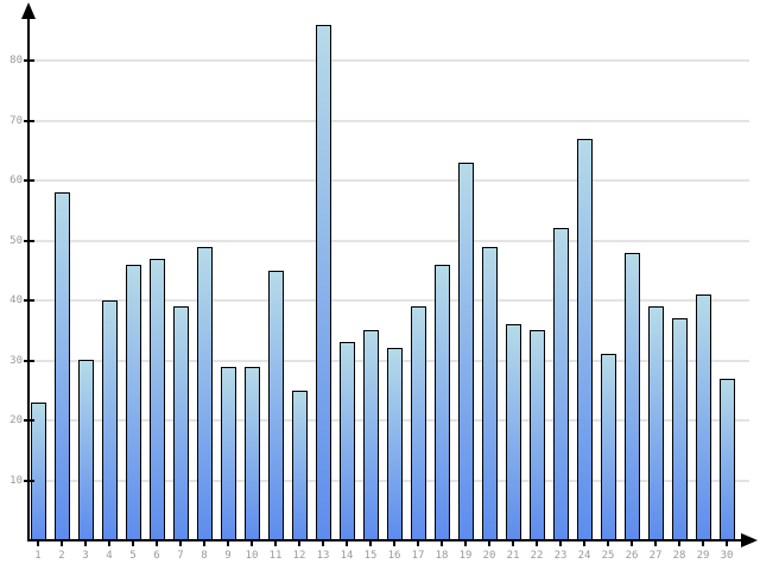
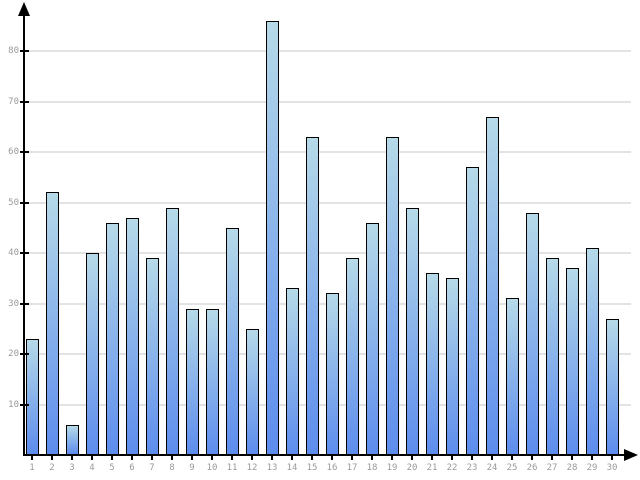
2: 58 -> 52
3: 30 -> 6
15: 35 -> 63
23: 52 -> 57
